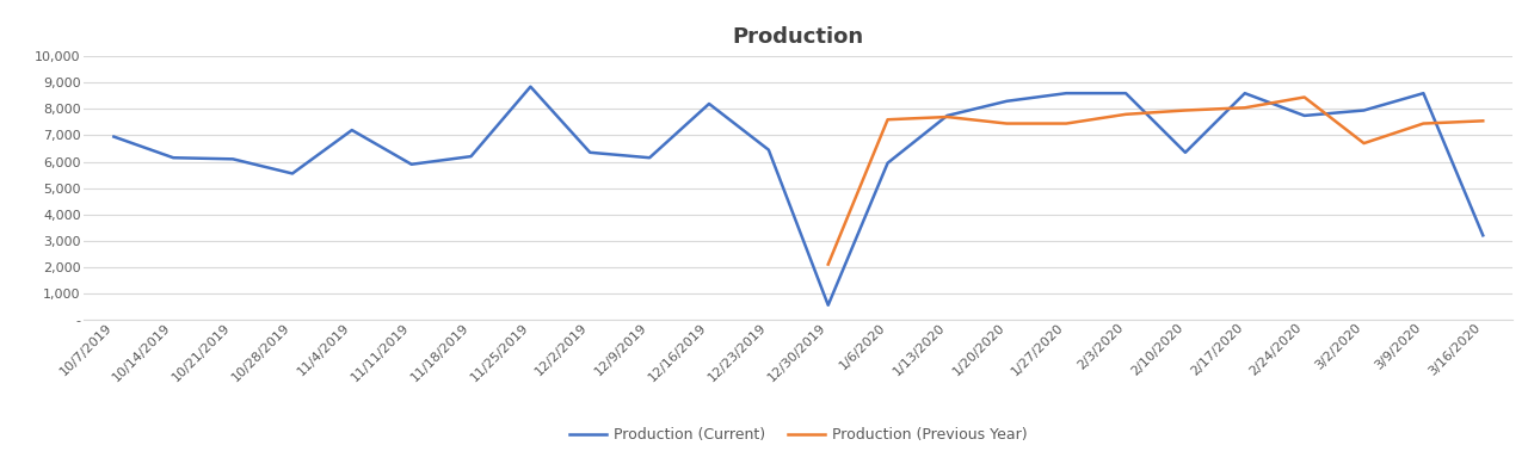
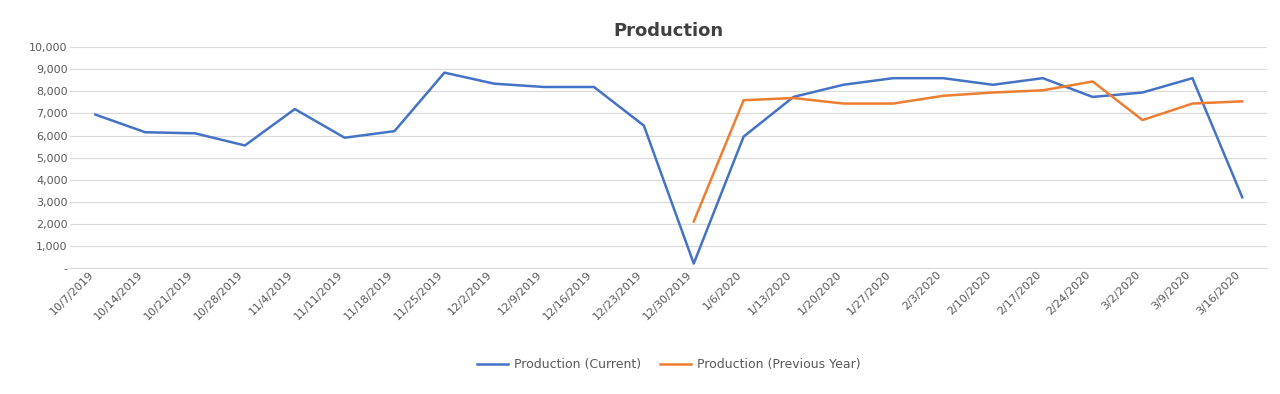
Production (Current)/12/2/2019: 6,350 -> 8,350
Production (Current)/12/9/2019: 6,150 -> 8,200
Production (Current)/12/30/2019: 550 -> 200
Production (Current)/2/10/2020: 6,350 -> 8,300
